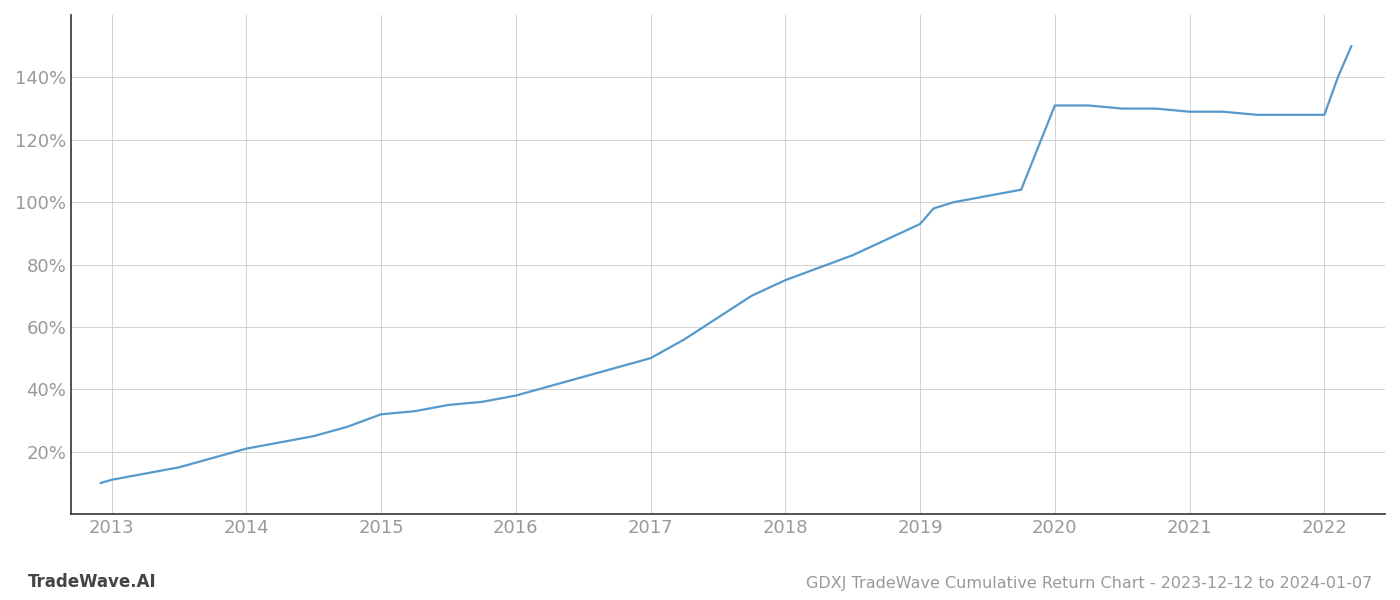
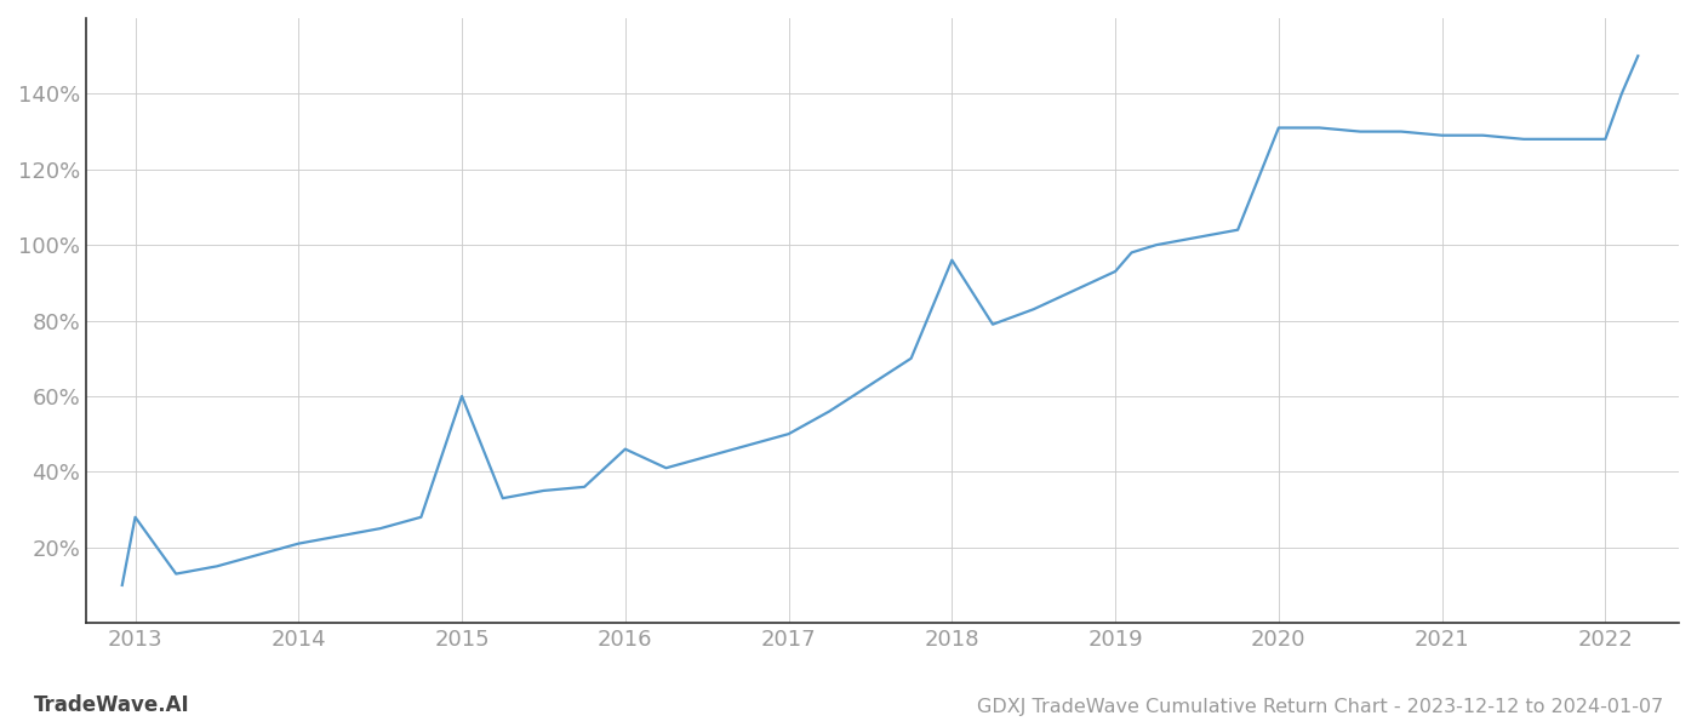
2013: 11% -> 28%
2015: 32% -> 60%
2016: 38% -> 46%
2018: 75% -> 96%
